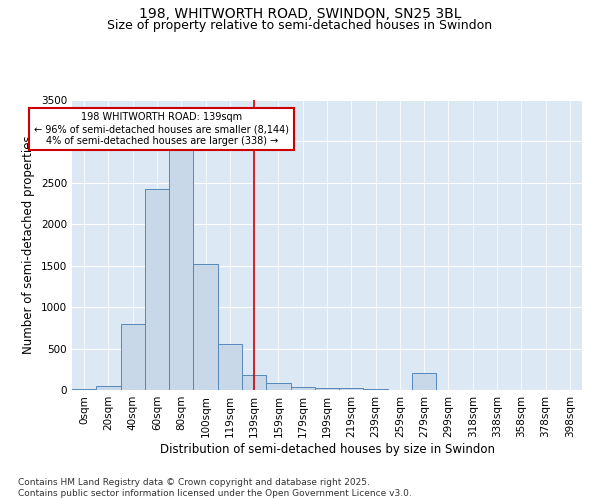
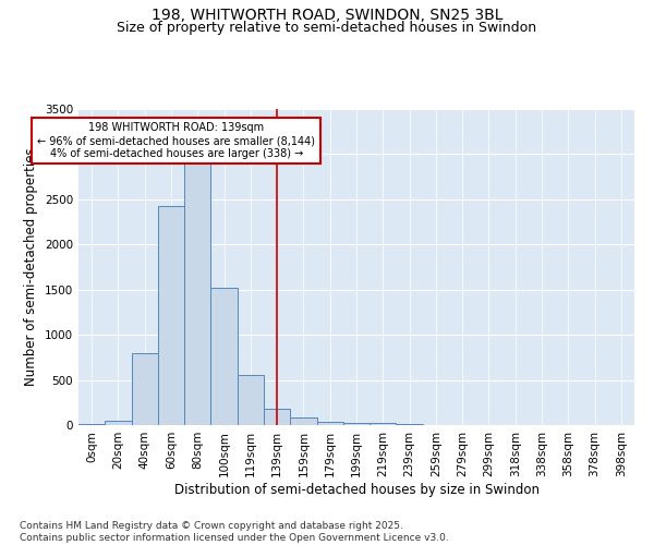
279sqm: 200 -> 0
